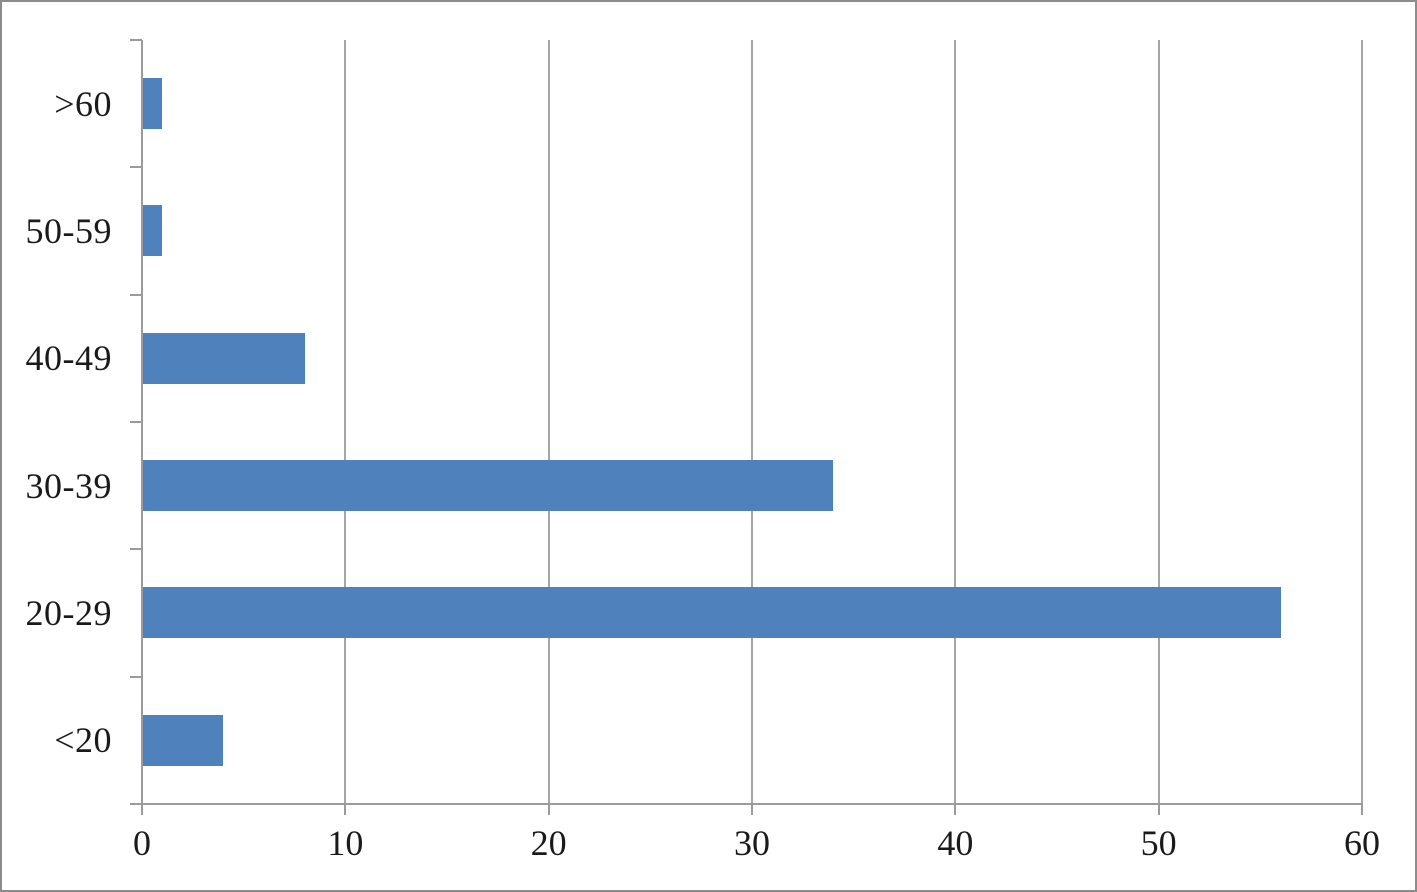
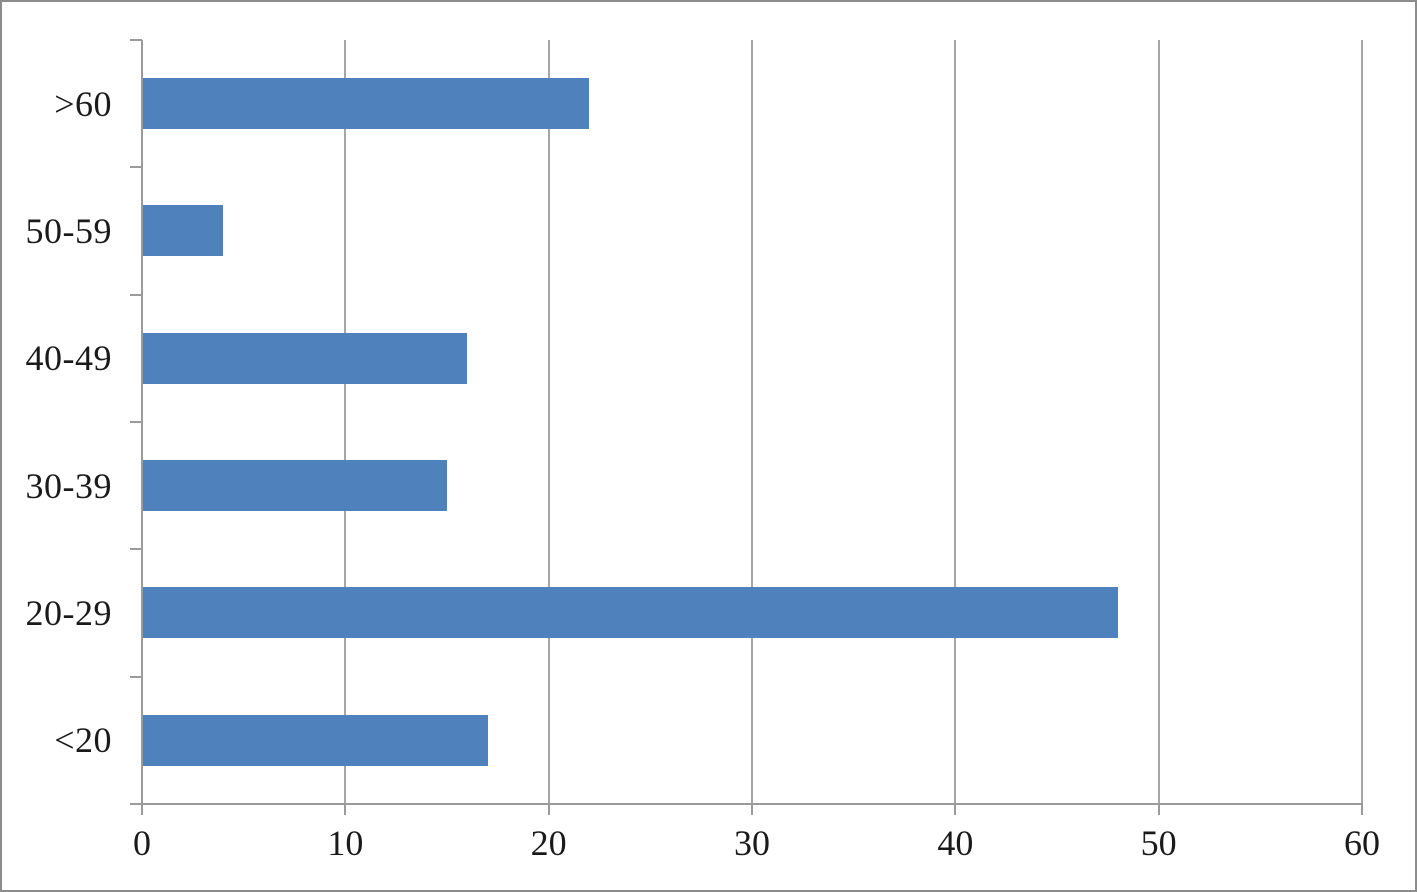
>60: 1 -> 22
50-59: 1 -> 4
40-49: 8 -> 16
30-39: 34 -> 15
20-29: 56 -> 48
<20: 4 -> 17
